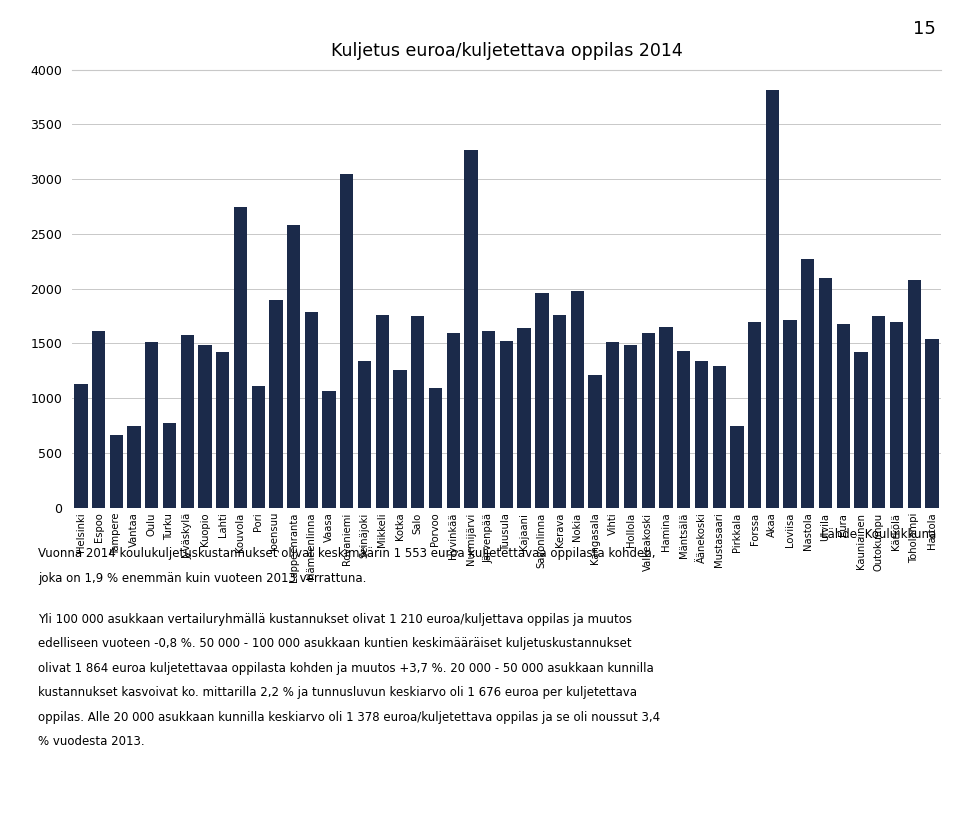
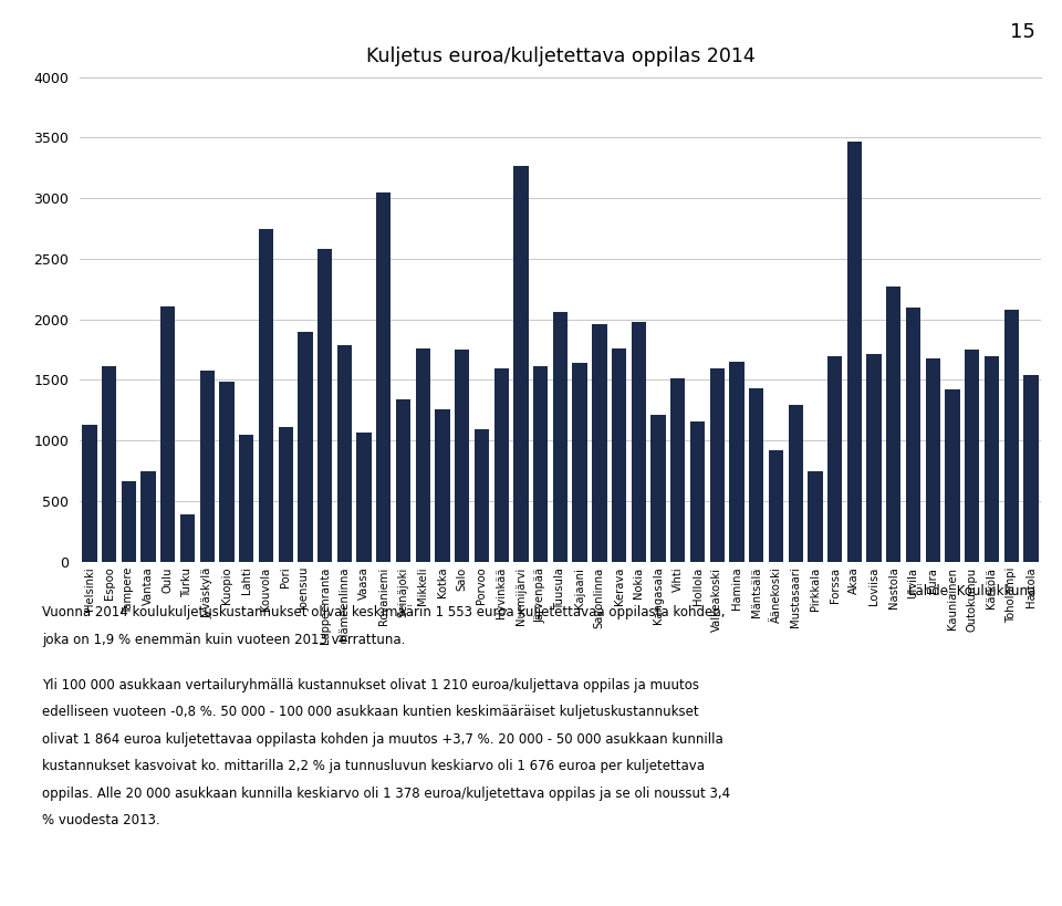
Oulu: 1510 -> 2110
Turku: 770 -> 390
Lahti: 1420 -> 1050
Tuusula: 1520 -> 2060
Hollola: 1490 -> 1160
Äänekoski: 1340 -> 920
Akaa: 3810 -> 3470
